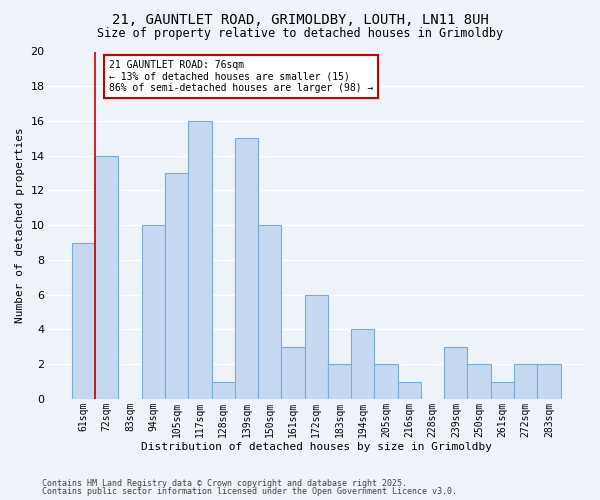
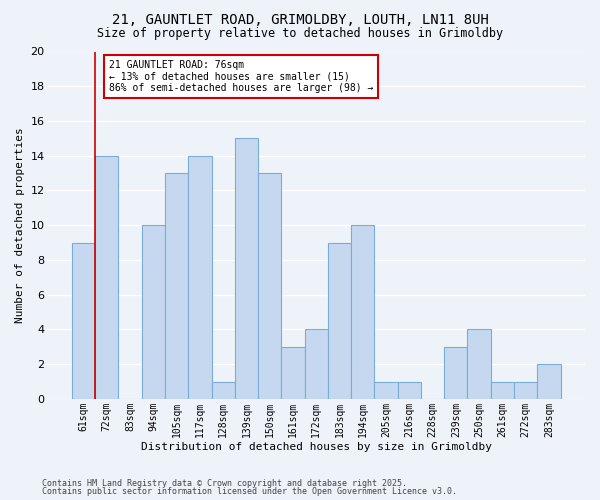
117sqm: 16 -> 14
150sqm: 10 -> 13
172sqm: 6 -> 4
183sqm: 2 -> 9
194sqm: 4 -> 10
205sqm: 2 -> 1
250sqm: 2 -> 4
272sqm: 2 -> 1
